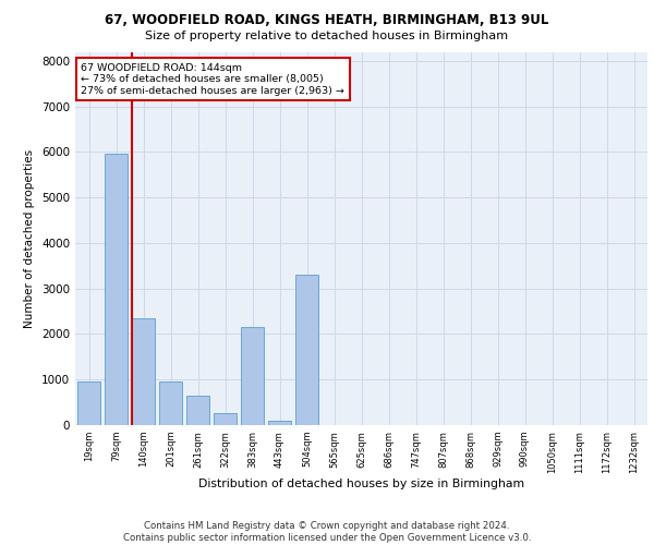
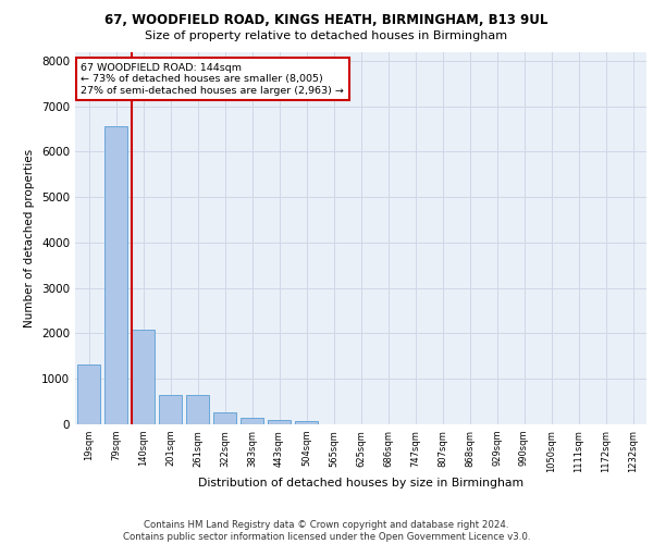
19sqm: 950 -> 1310
79sqm: 5950 -> 6560
140sqm: 2350 -> 2090
201sqm: 950 -> 650
383sqm: 2150 -> 140
504sqm: 3300 -> 70
